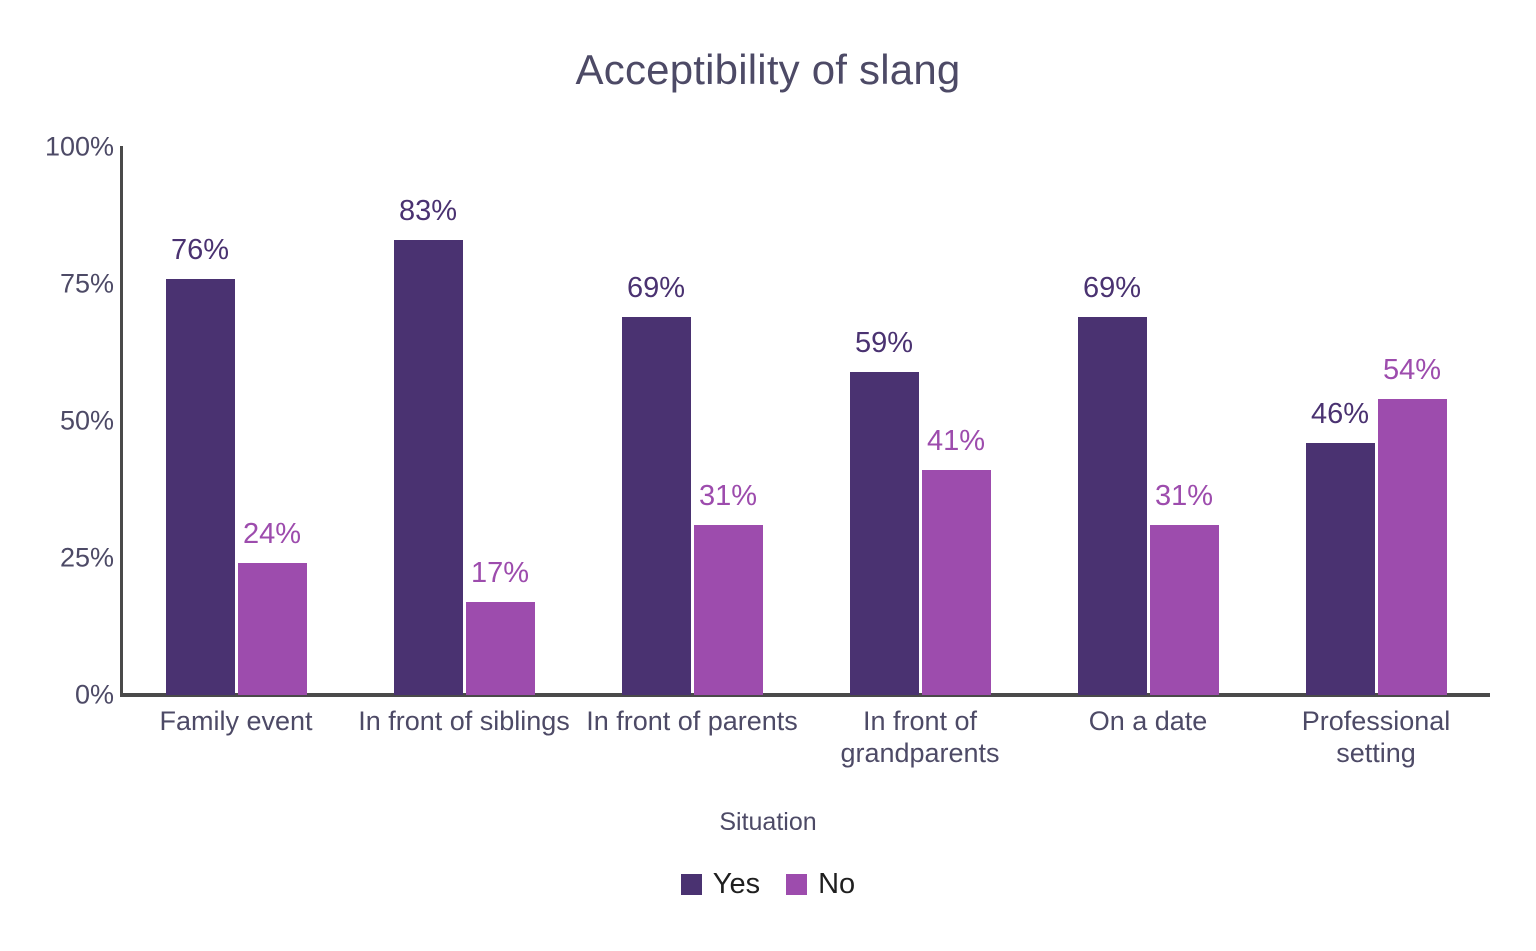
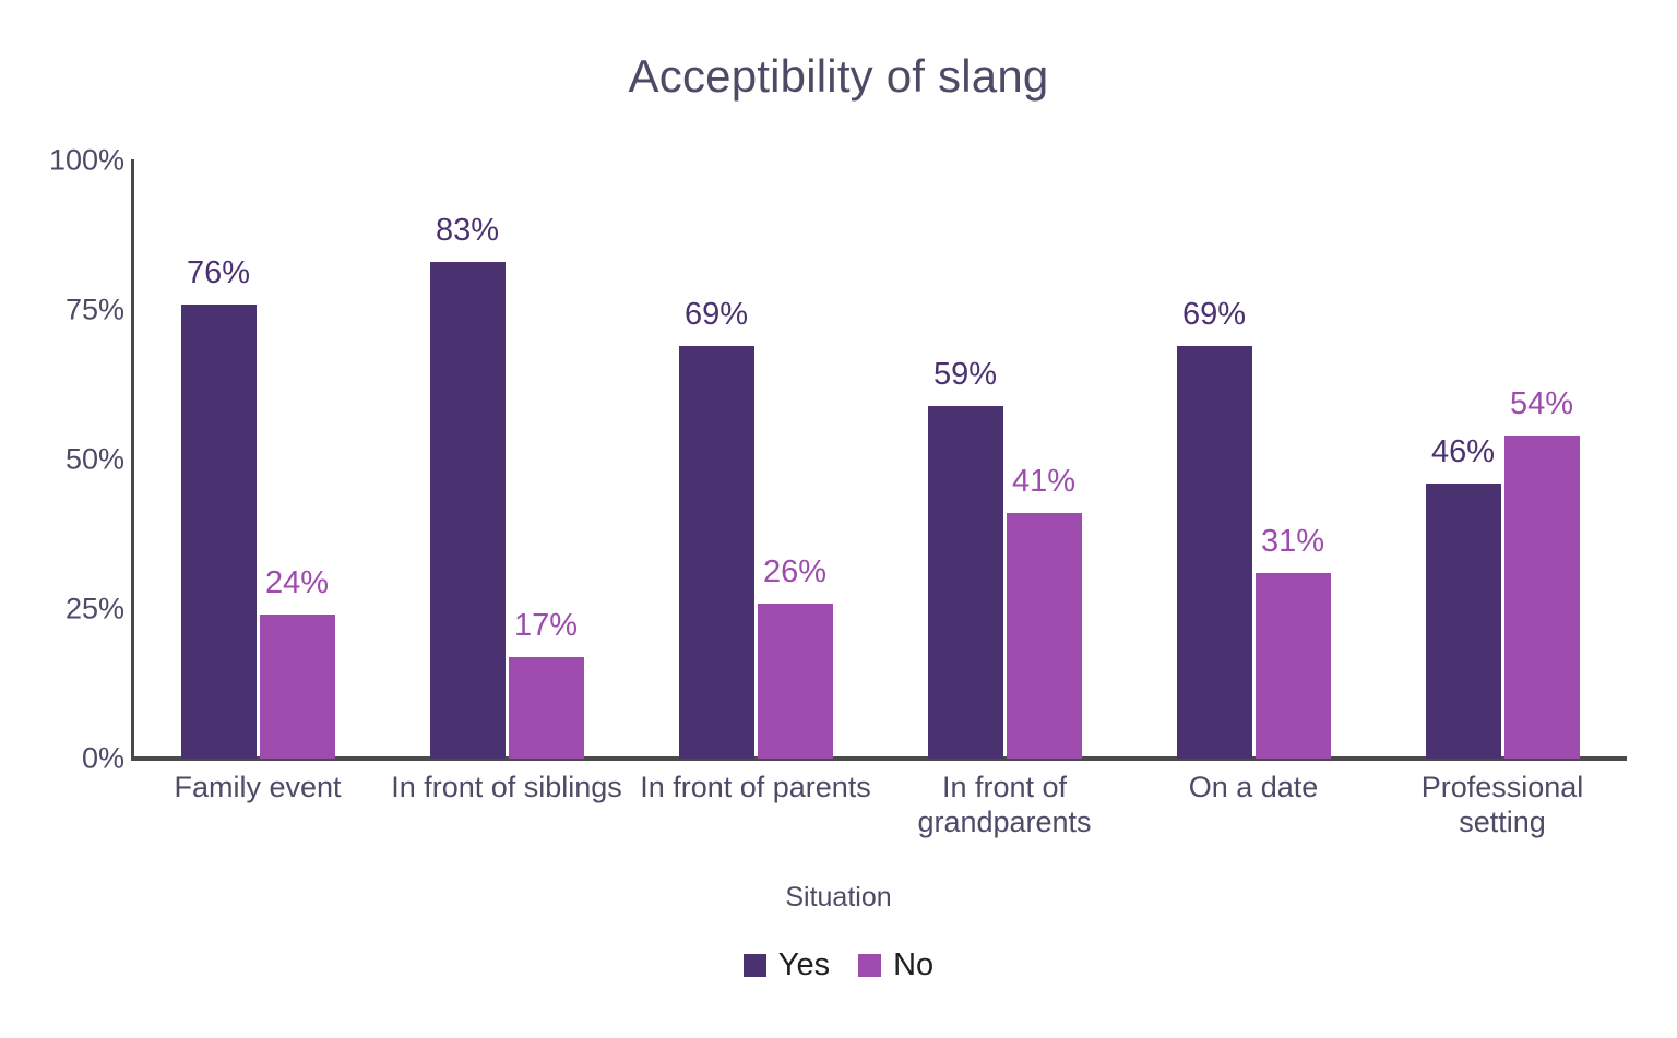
No/In front of parents: 31% -> 26%
